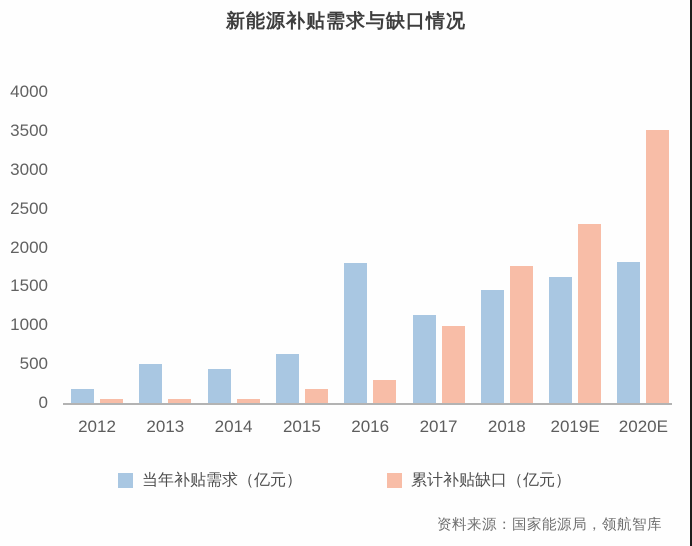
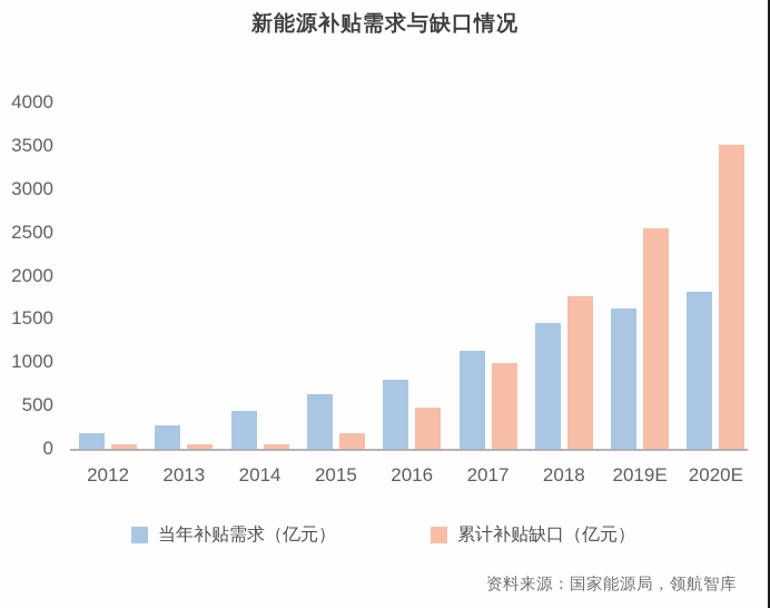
当年补贴需求（亿元）/2013: 500 -> 300
当年补贴需求（亿元）/2016: 1800 -> 800
累计补贴缺口（亿元）/2016: 300 -> 500
累计补贴缺口（亿元）/2019E: 2300 -> 2600
